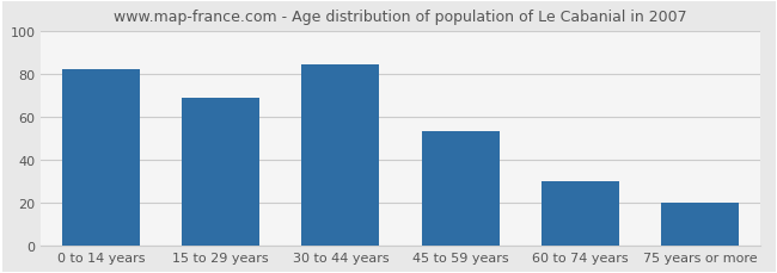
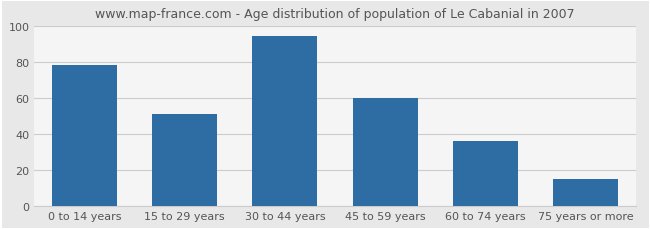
0 to 14 years: 82 -> 78
15 to 29 years: 69 -> 51
30 to 44 years: 84 -> 94
45 to 59 years: 53 -> 60
60 to 74 years: 30 -> 36
75 years or more: 20 -> 15
